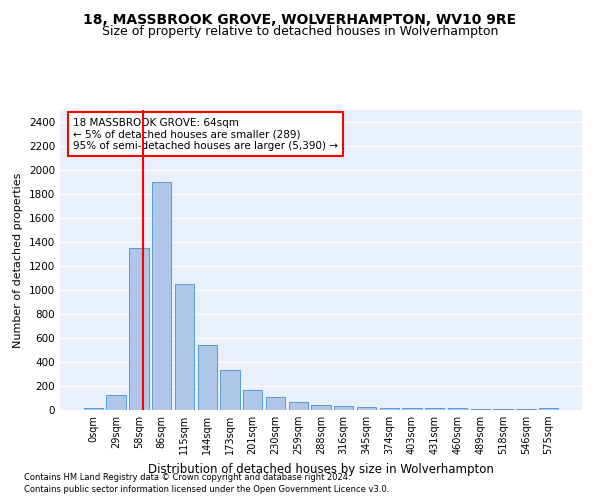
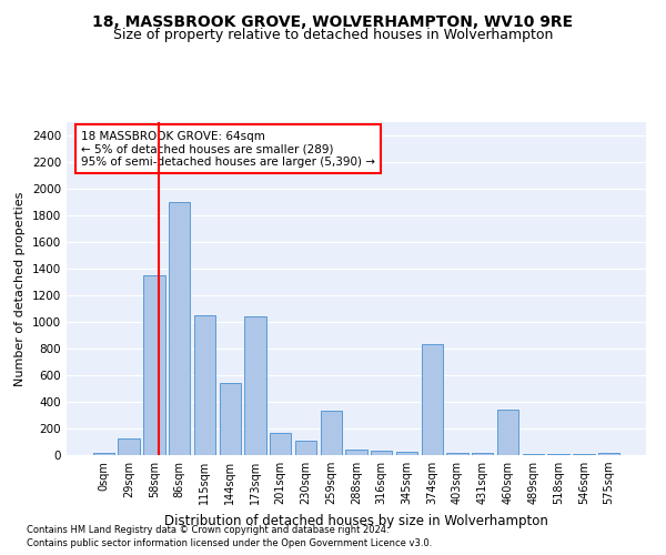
173sqm: 340 -> 1040
259sqm: 60 -> 330
374sqm: 20 -> 830
460sqm: 20 -> 340
